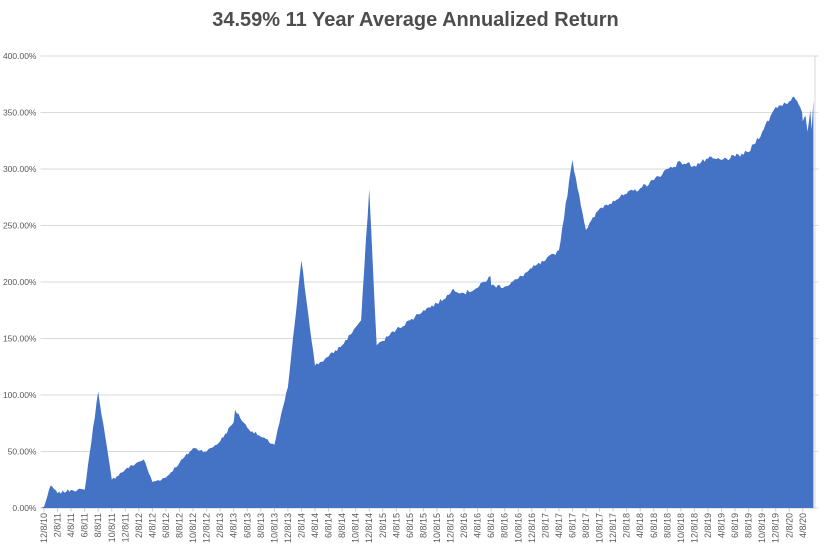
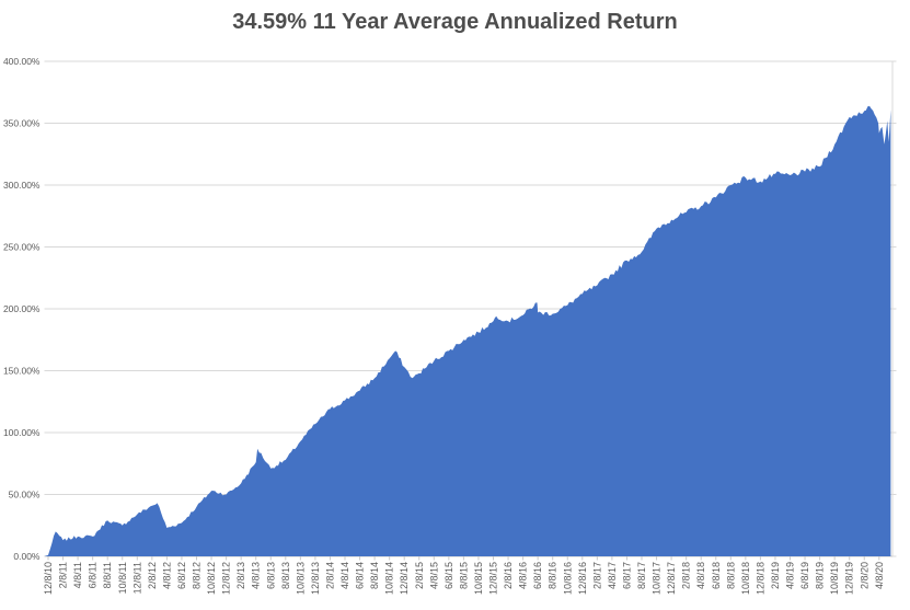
8/8/11: 103% -> 29%
8/8/13: 63% -> 78%
10/8/13: 56% -> 93%
2/8/14: 219% -> 119%
12/8/14: 282% -> 153%
6/8/17: 308% -> 239%
